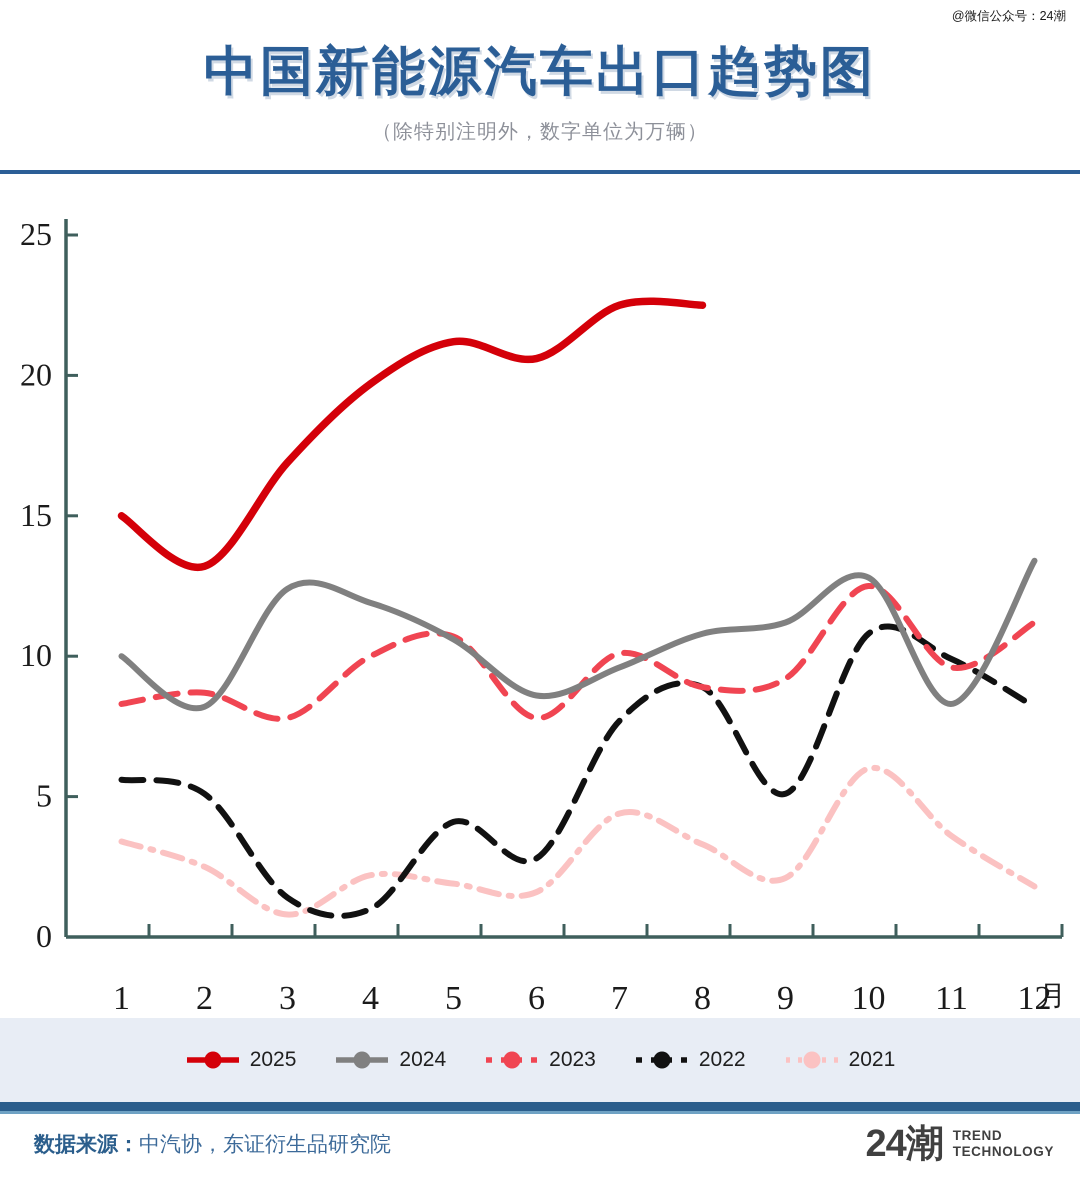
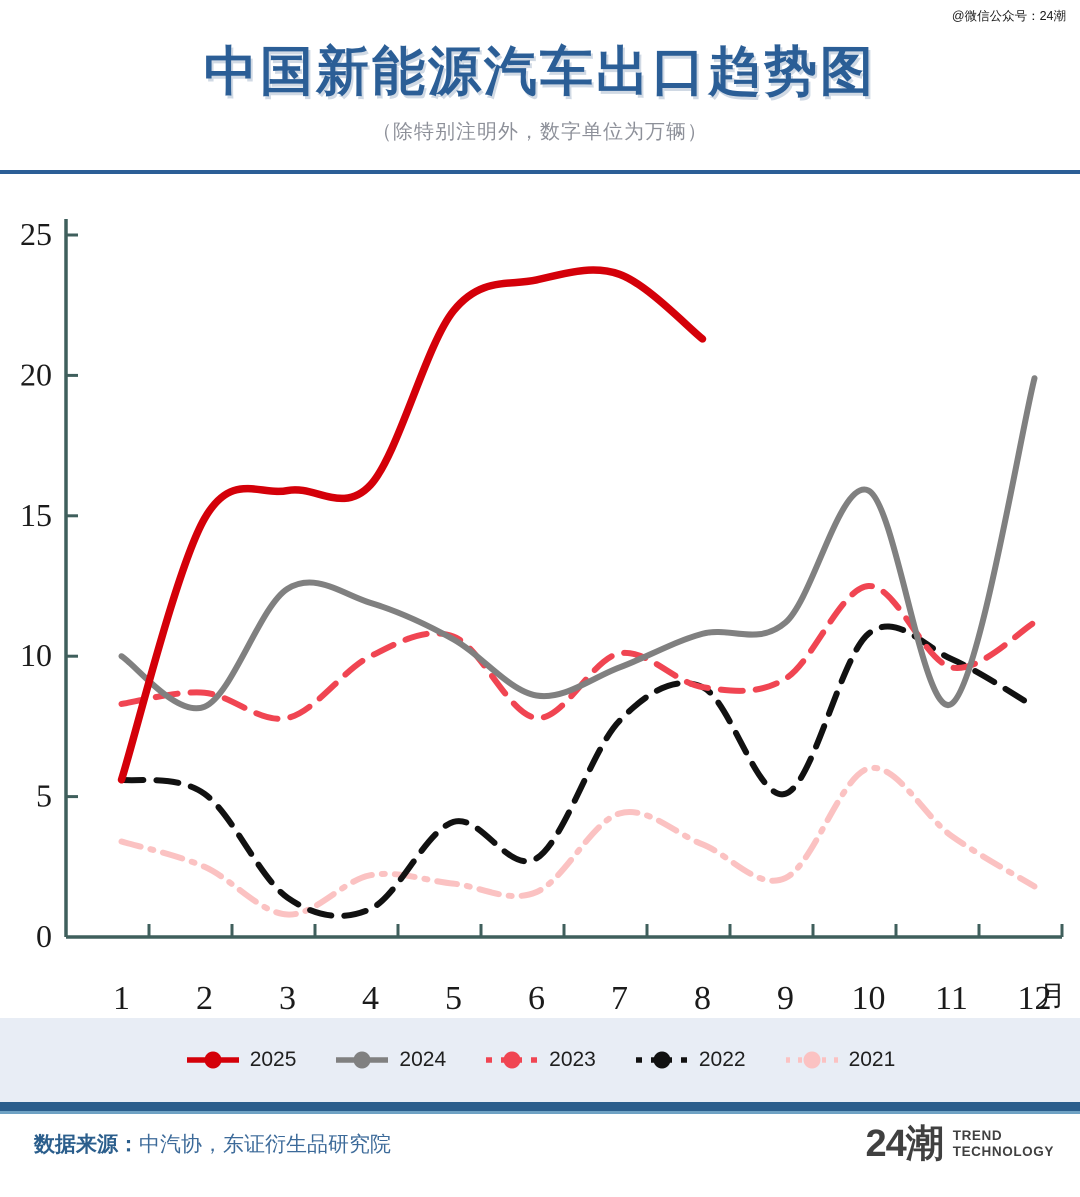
2025/1: 15.0 -> 5.6
2025/2: 13.2 -> 14.9
2025/3: 16.9 -> 15.9
2025/4: 19.7 -> 16.1
2025/5: 21.2 -> 22.3
2025/6: 20.6 -> 23.4
2025/7: 22.5 -> 23.6
2025/8: 22.5 -> 21.3
2024/10: 12.8 -> 15.9
2024/12: 13.4 -> 19.9
